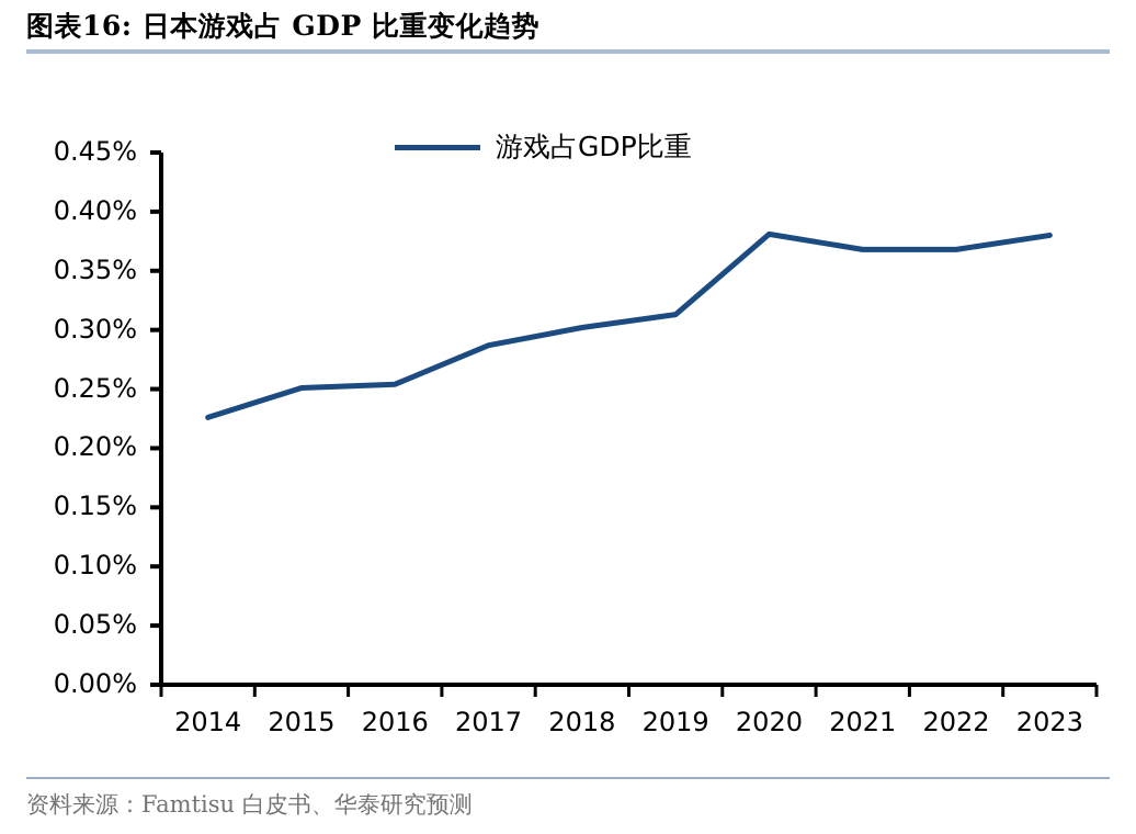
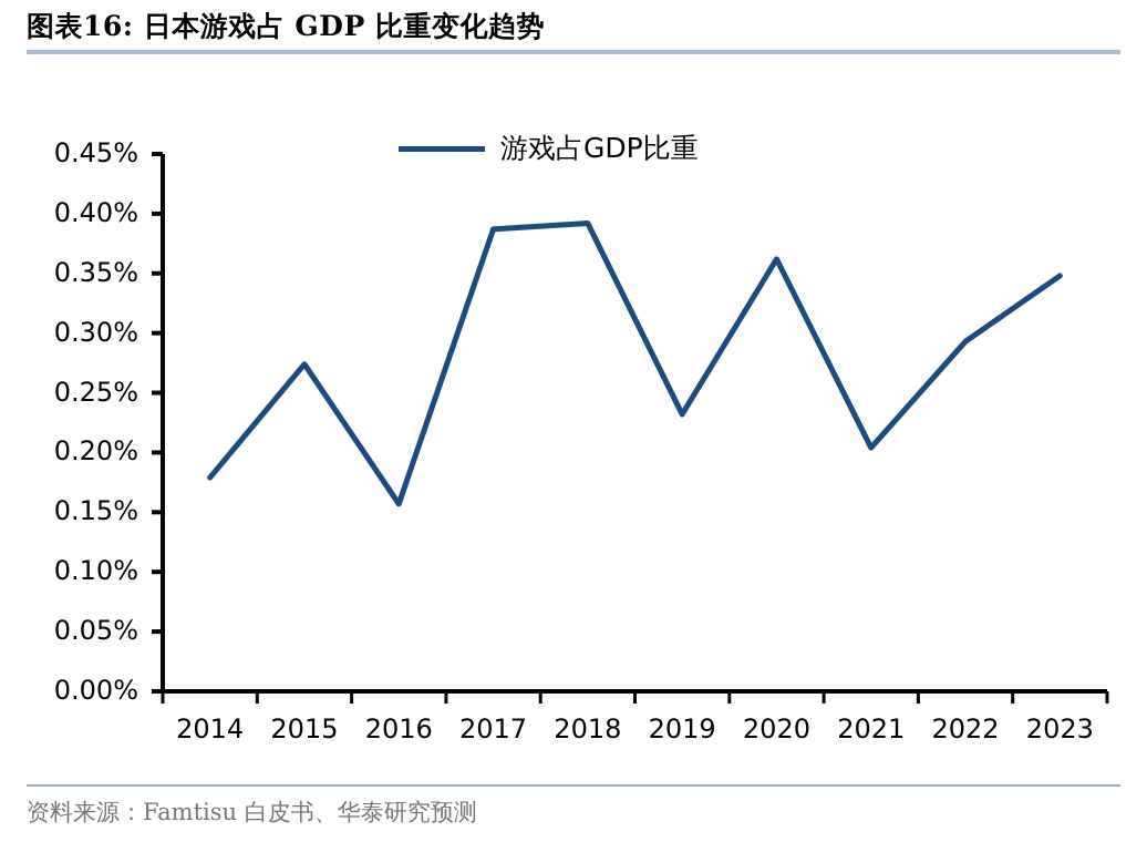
2014: 0.226% -> 0.179%
2015: 0.251% -> 0.274%
2016: 0.254% -> 0.157%
2017: 0.287% -> 0.387%
2018: 0.302% -> 0.392%
2019: 0.313% -> 0.232%
2020: 0.381% -> 0.362%
2021: 0.368% -> 0.204%
2022: 0.368% -> 0.293%
2023: 0.380% -> 0.348%
